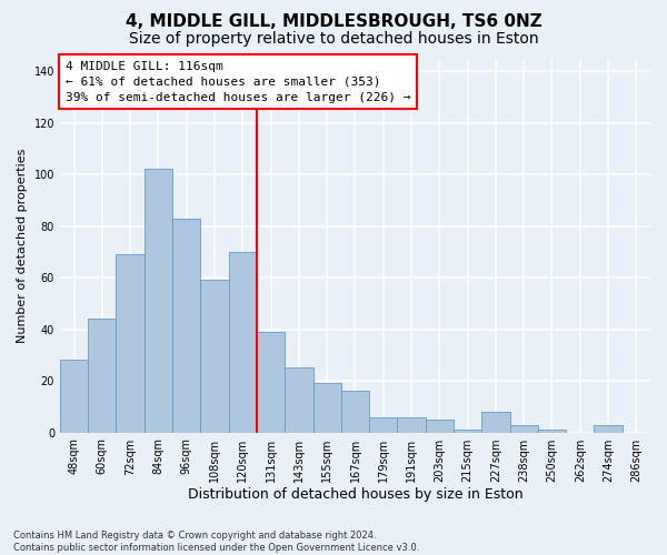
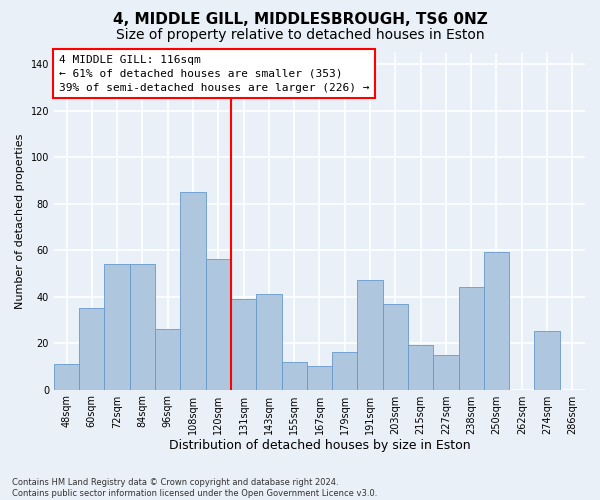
48sqm: 28 -> 11
60sqm: 44 -> 35
72sqm: 69 -> 54
84sqm: 102 -> 54
96sqm: 83 -> 26
108sqm: 59 -> 85
120sqm: 70 -> 56
143sqm: 25 -> 41
155sqm: 19 -> 12
167sqm: 16 -> 10
179sqm: 6 -> 16
191sqm: 6 -> 47
203sqm: 5 -> 37
215sqm: 1 -> 19
227sqm: 8 -> 15
238sqm: 3 -> 44
250sqm: 1 -> 59
274sqm: 3 -> 25
